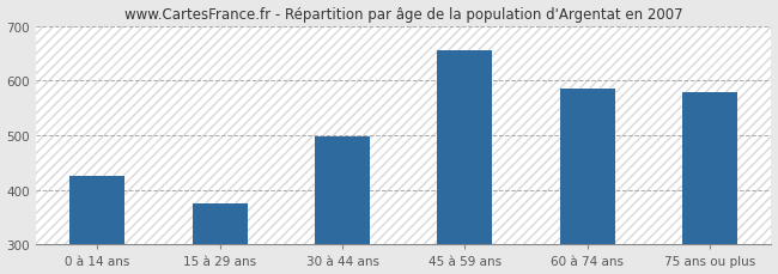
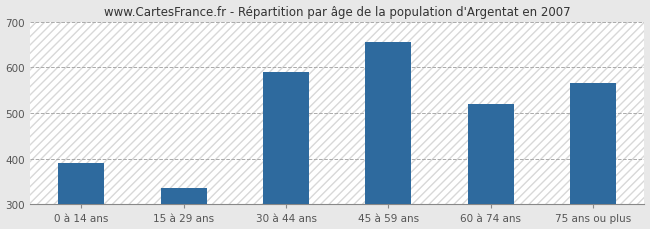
0 à 14 ans: 425 -> 390
15 à 29 ans: 375 -> 335
30 à 44 ans: 498 -> 590
60 à 74 ans: 585 -> 520
75 ans ou plus: 578 -> 565
